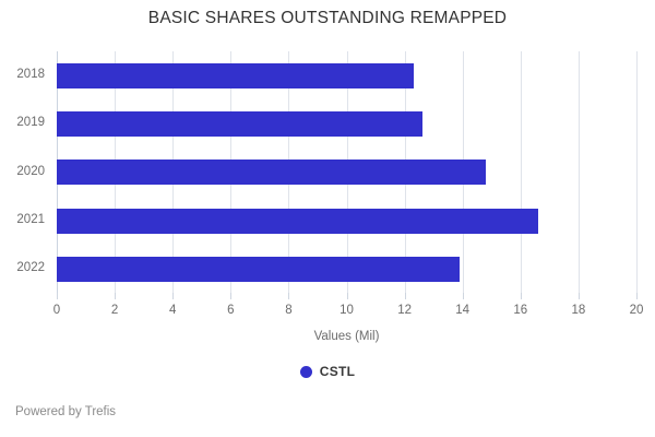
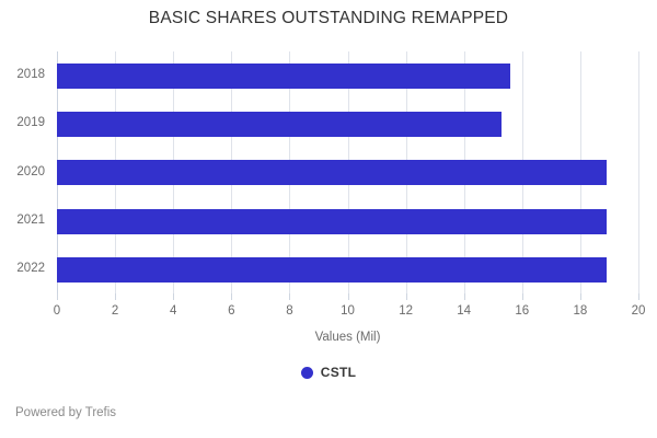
2018: 12.3 -> 15.6
2019: 12.6 -> 15.3
2020: 14.8 -> 18.9
2021: 16.6 -> 18.9
2022: 13.9 -> 18.9
